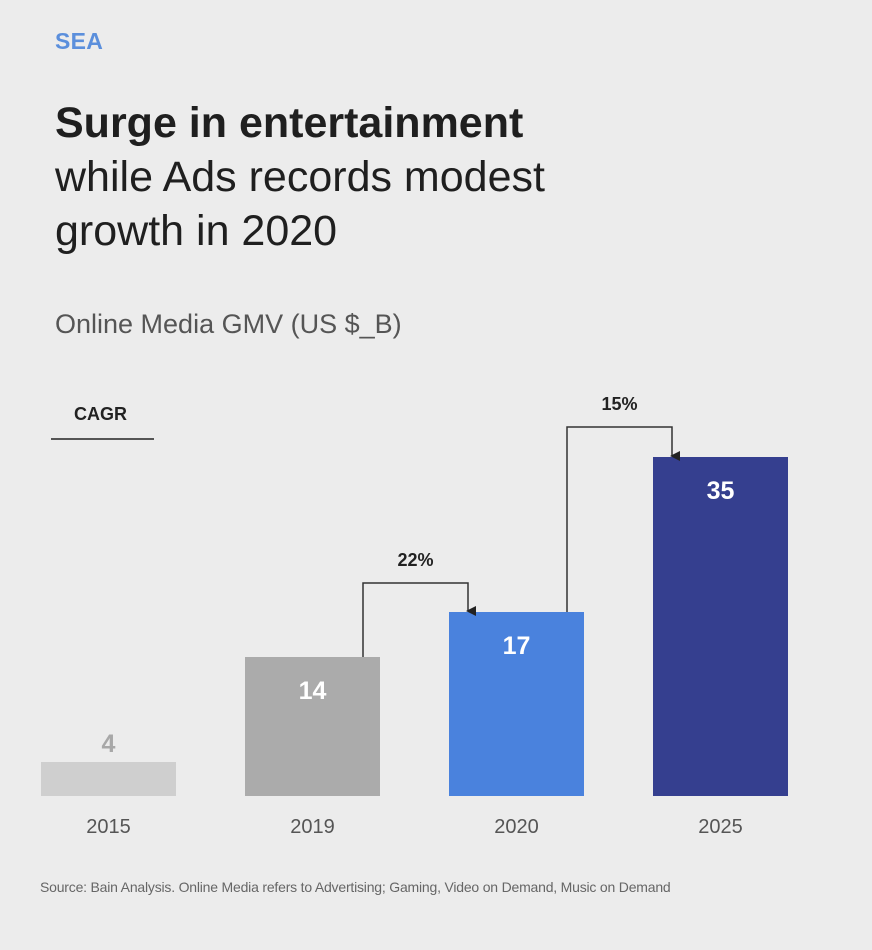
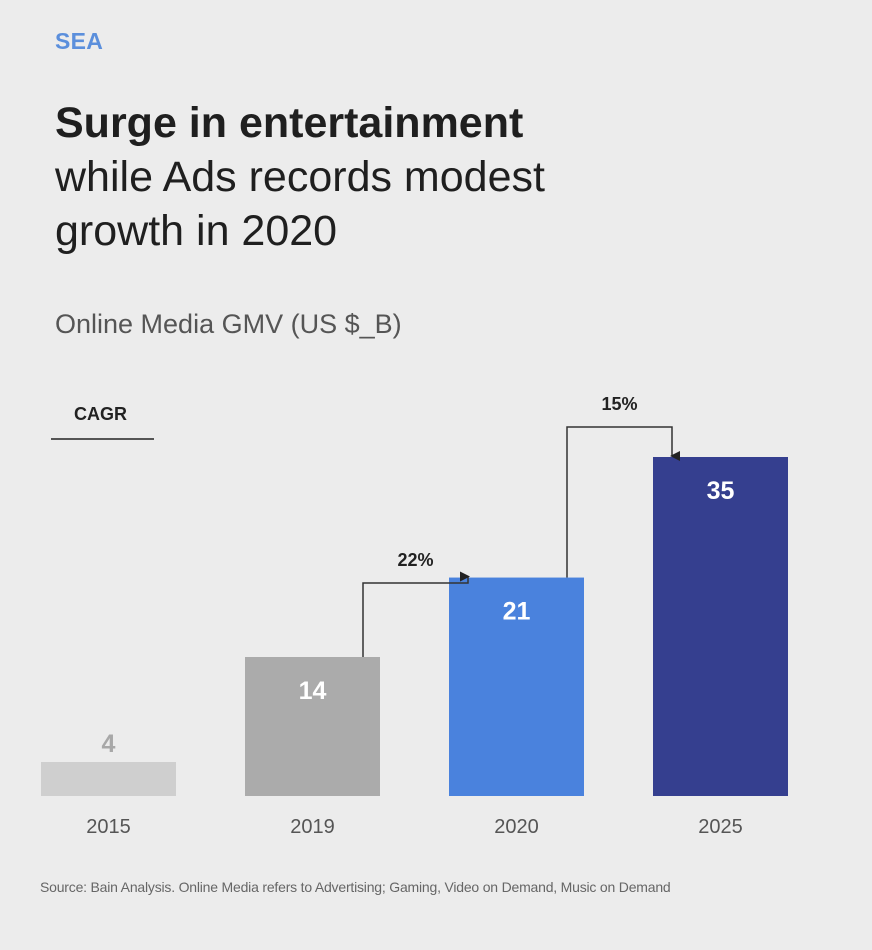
2020: 17 -> 21
